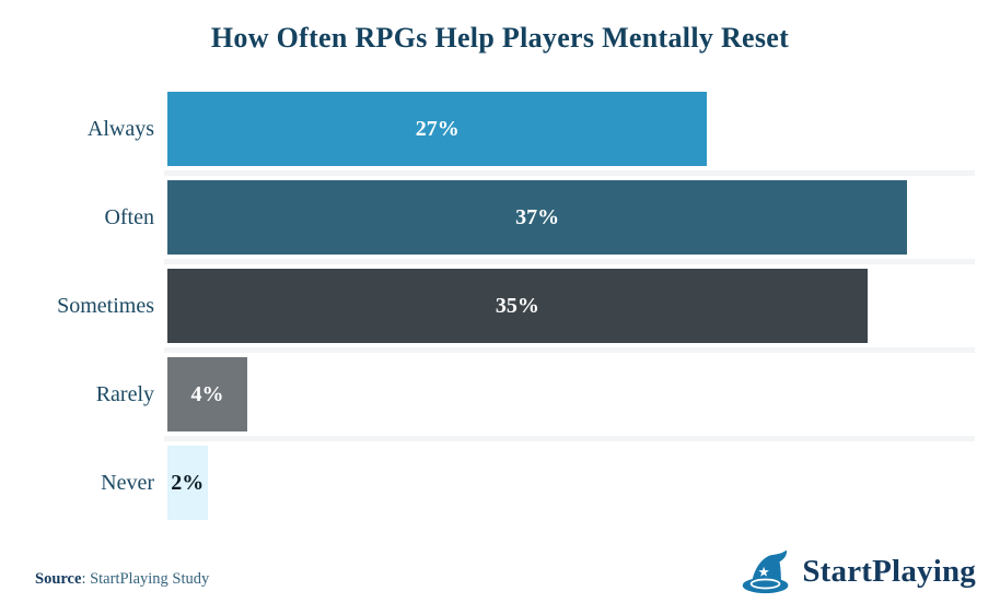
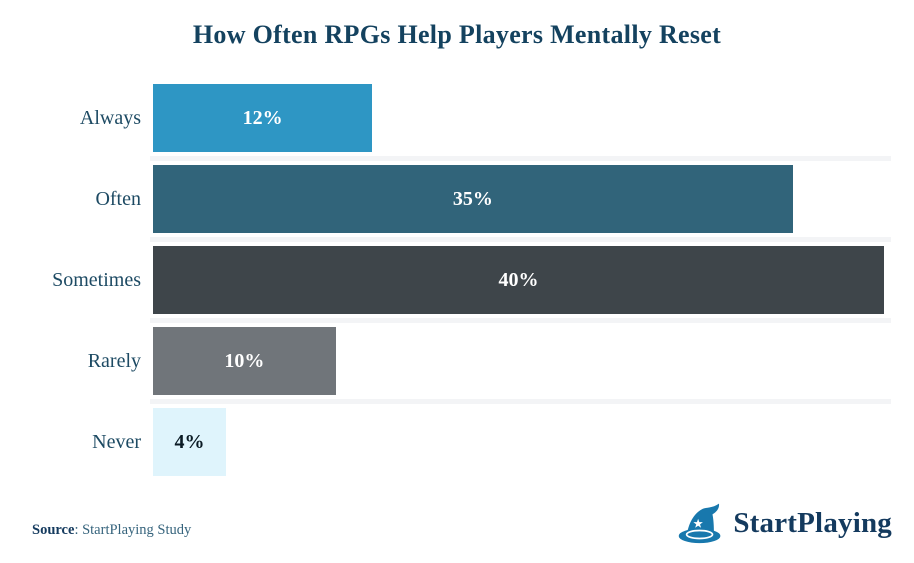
Always: 27% -> 12%
Often: 37% -> 35%
Sometimes: 35% -> 40%
Rarely: 4% -> 10%
Never: 2% -> 4%
